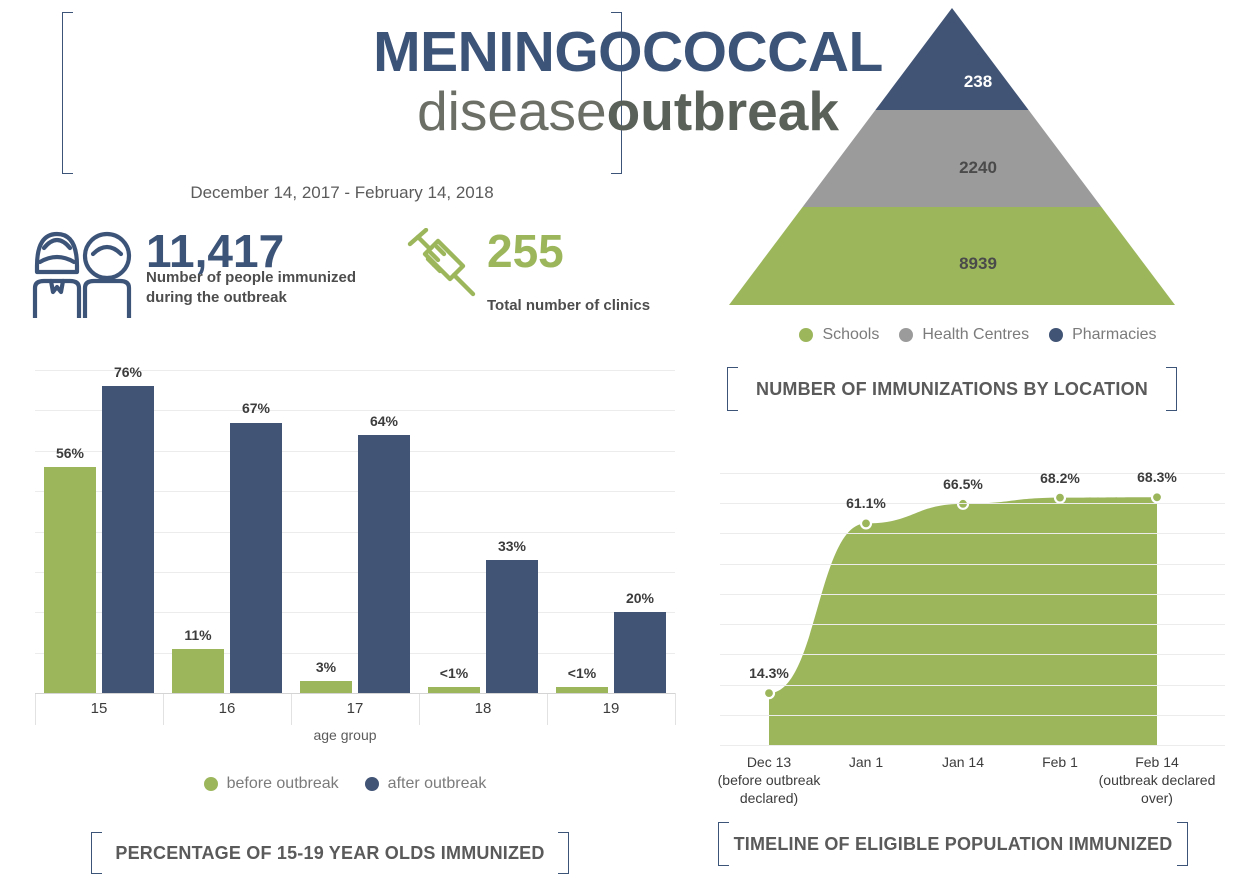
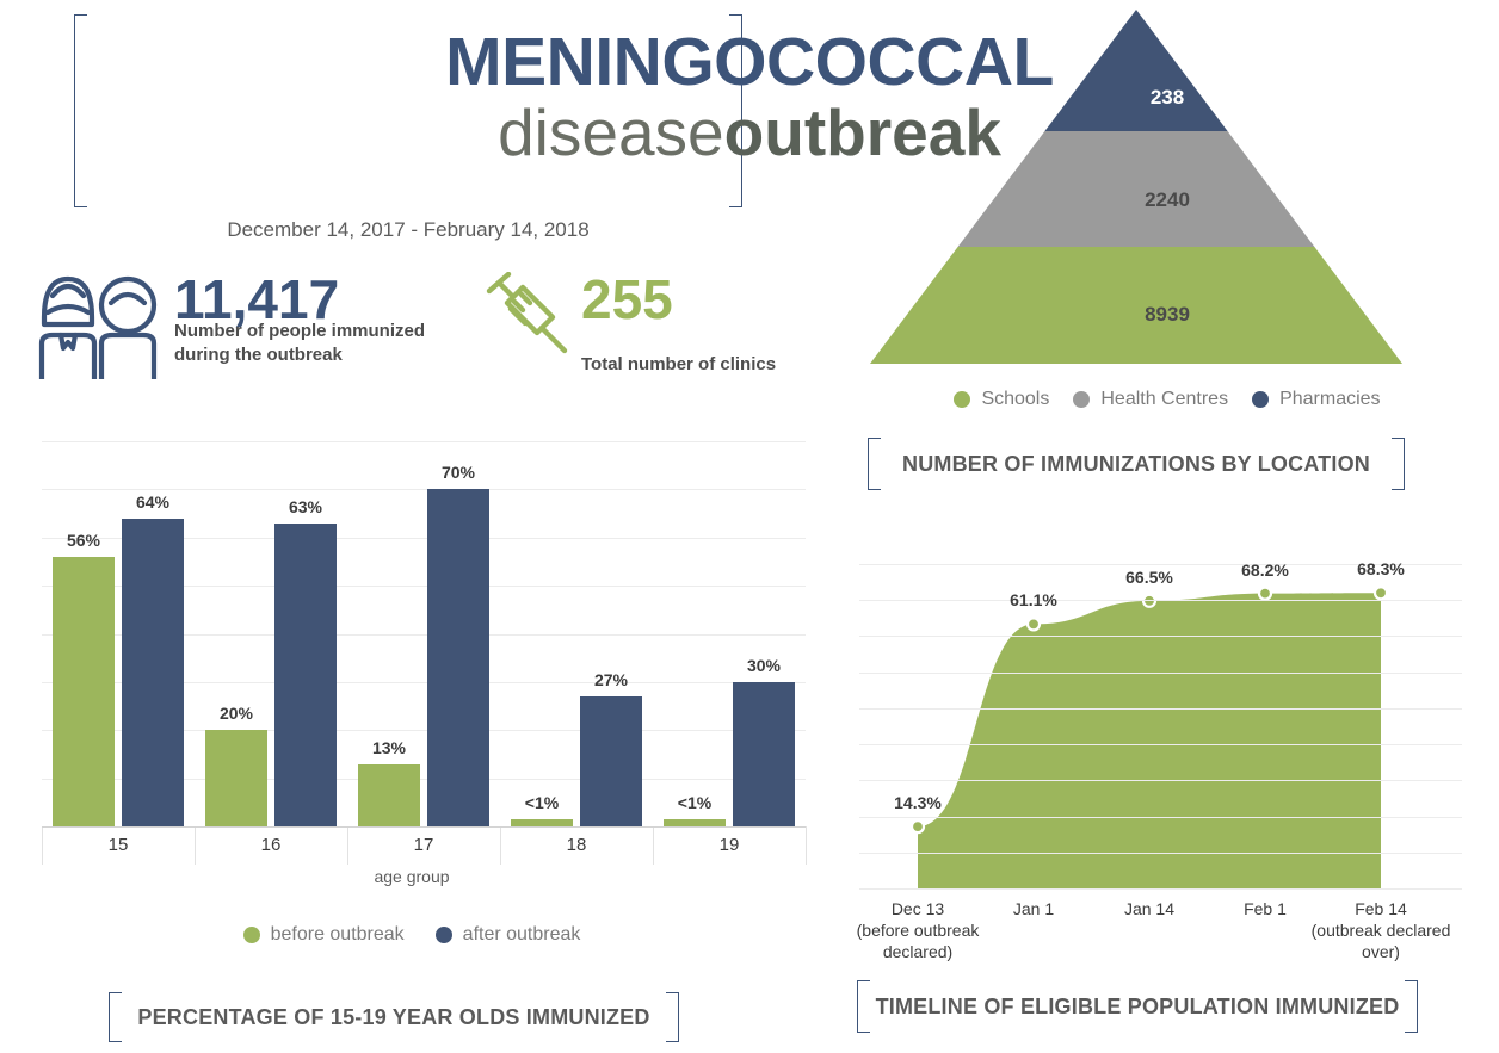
PERCENTAGE OF 15-19 YEAR OLDS IMMUNIZED/after outbreak/15: 76% -> 64%
PERCENTAGE OF 15-19 YEAR OLDS IMMUNIZED/before outbreak/16: 11% -> 20%
PERCENTAGE OF 15-19 YEAR OLDS IMMUNIZED/after outbreak/16: 67% -> 63%
PERCENTAGE OF 15-19 YEAR OLDS IMMUNIZED/before outbreak/17: 3% -> 13%
PERCENTAGE OF 15-19 YEAR OLDS IMMUNIZED/after outbreak/17: 64% -> 70%
PERCENTAGE OF 15-19 YEAR OLDS IMMUNIZED/after outbreak/18: 33% -> 27%
PERCENTAGE OF 15-19 YEAR OLDS IMMUNIZED/after outbreak/19: 20% -> 30%
